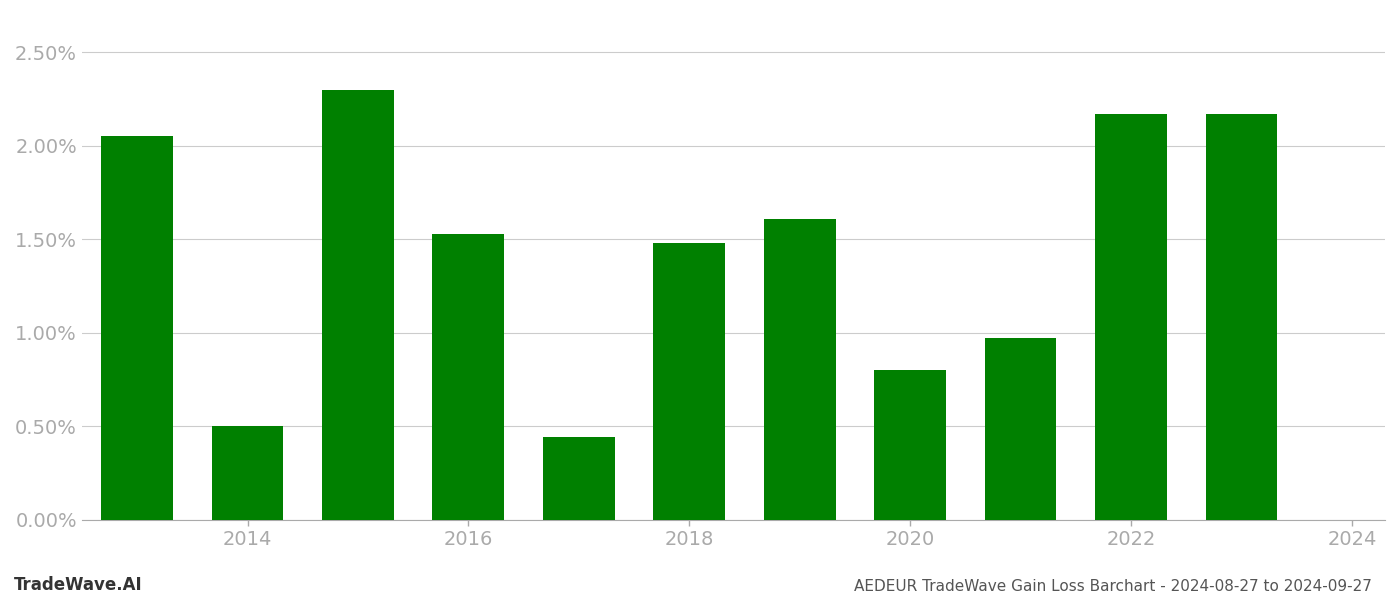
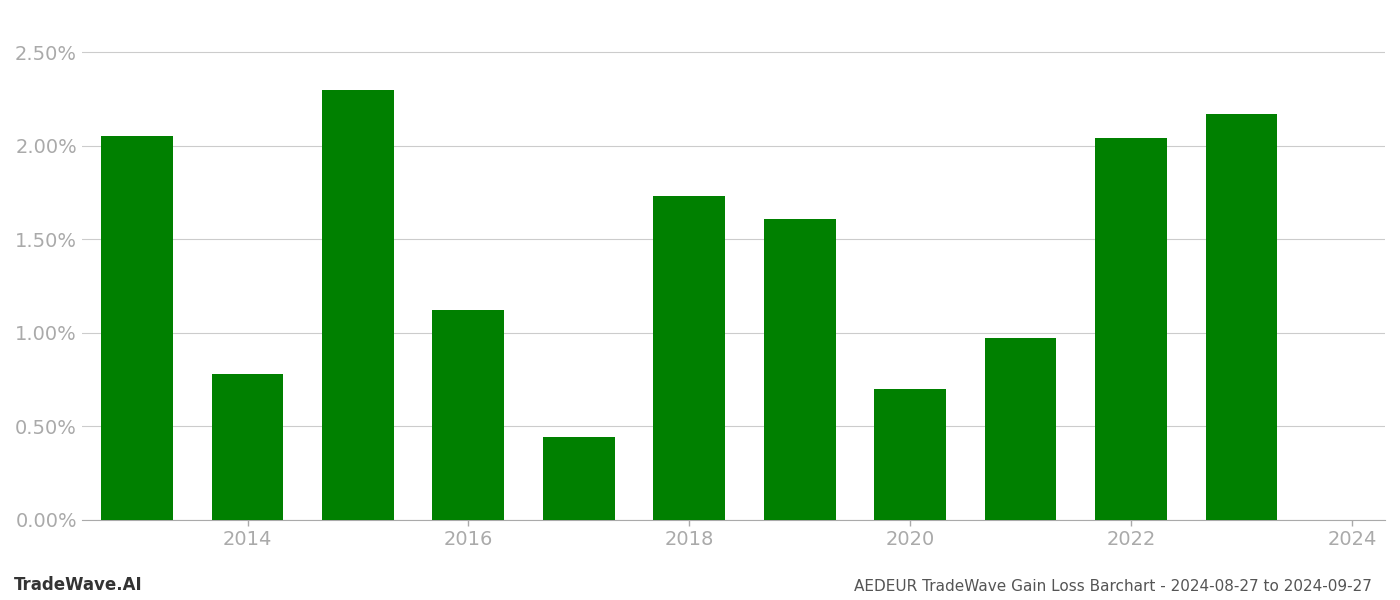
2014: 0.50% -> 0.78%
2016: 1.53% -> 1.12%
2018: 1.48% -> 1.73%
2020: 0.80% -> 0.70%
2022: 2.17% -> 2.04%
